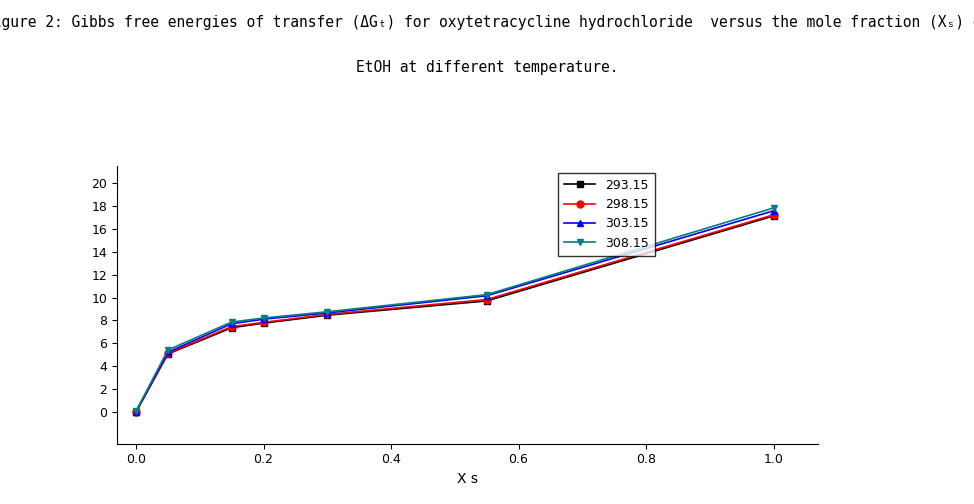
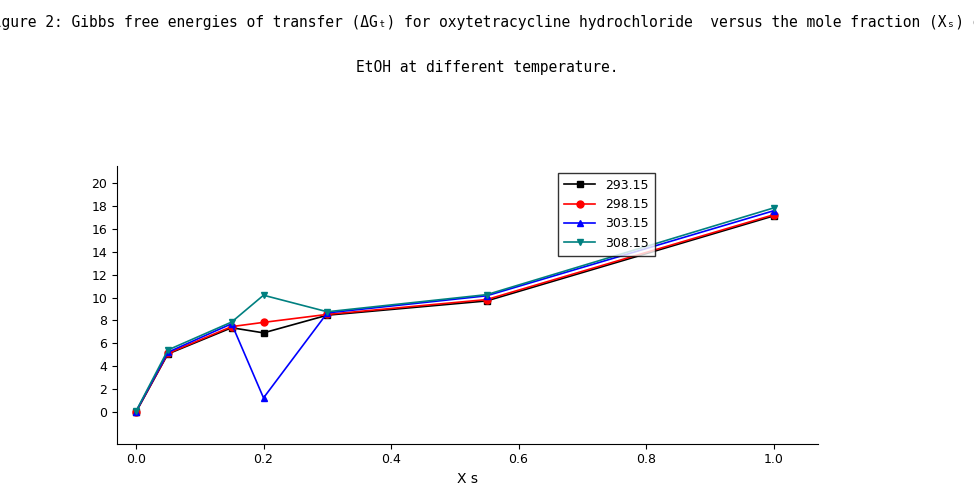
293.15/0.2: 7.8 -> 6.9
303.15/0.2: 8.1 -> 1.2
308.15/0.2: 8.2 -> 10.2
